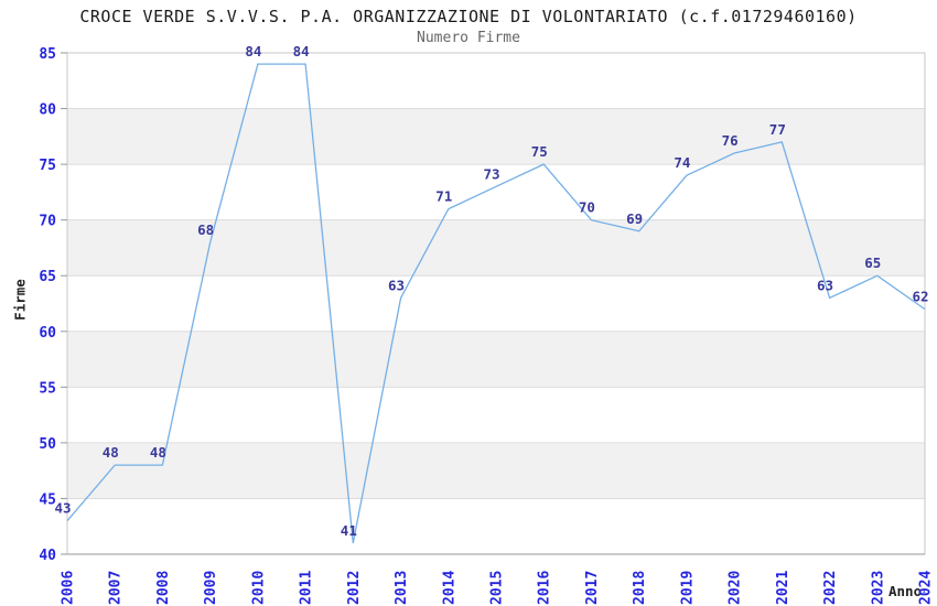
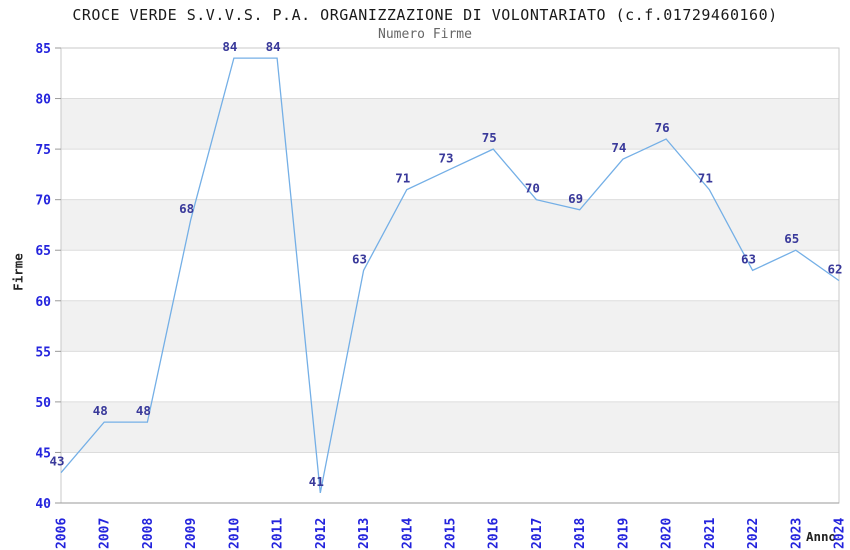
2021: 77 -> 71
